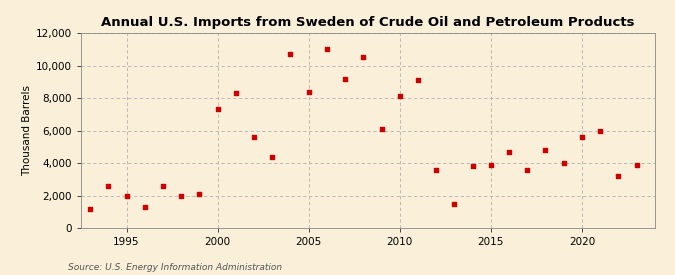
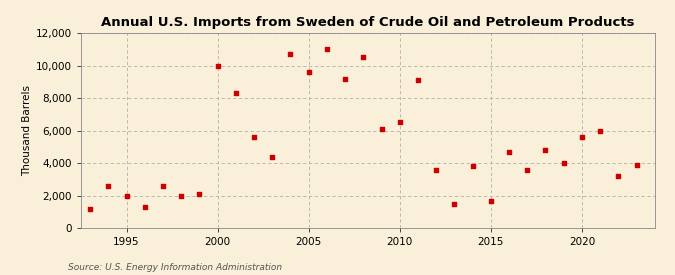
2000: 7,300 -> 10,000
2005: 8,400 -> 9,600
2010: 8,100 -> 6,500
2015: 3,900 -> 1,700
